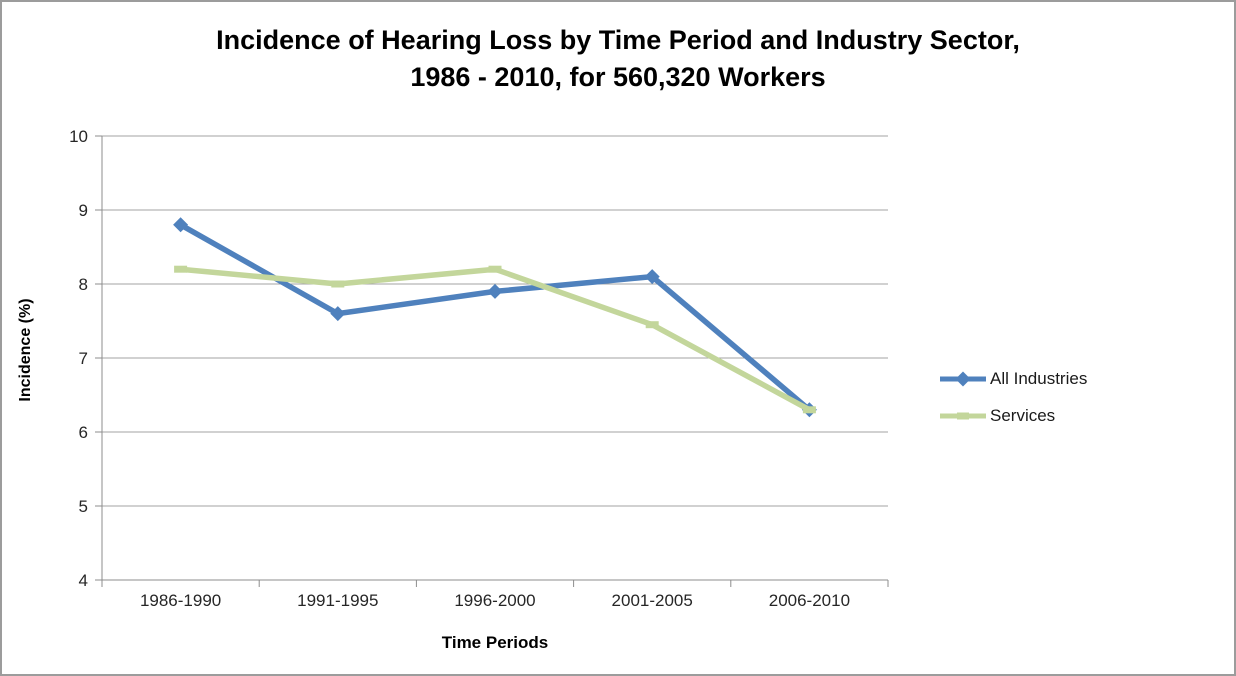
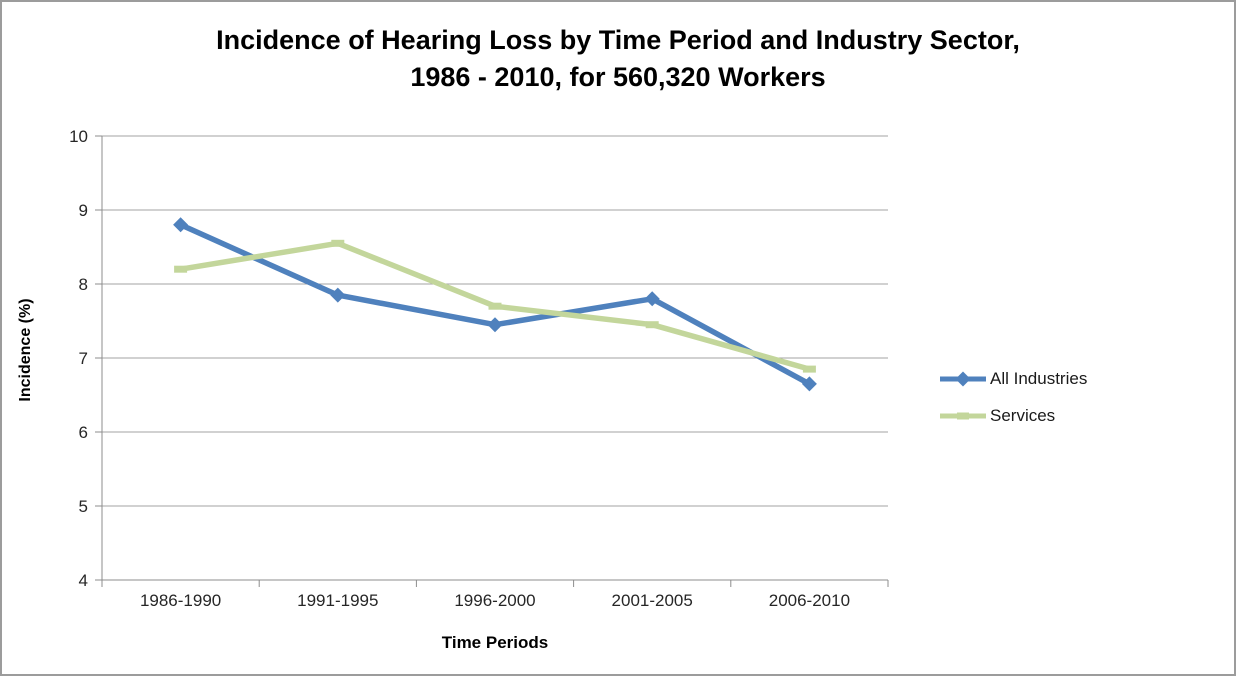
All Industries/1991-1995: 7.6 -> 7.8
Services/1991-1995: 8.0 -> 8.6
All Industries/1996-2000: 7.9 -> 7.5
Services/1996-2000: 8.2 -> 7.7
All Industries/2001-2005: 8.1 -> 7.8
All Industries/2006-2010: 6.3 -> 6.7
Services/2006-2010: 6.3 -> 6.8
